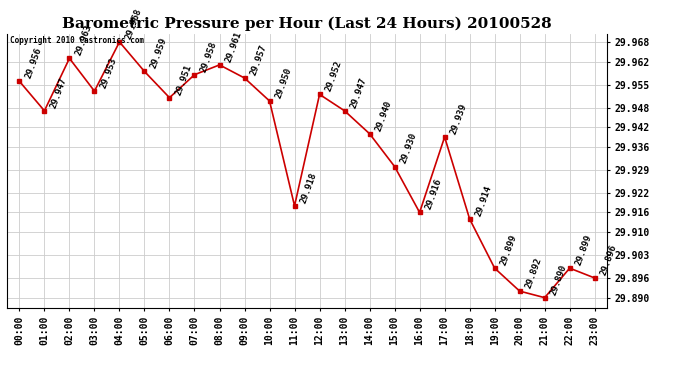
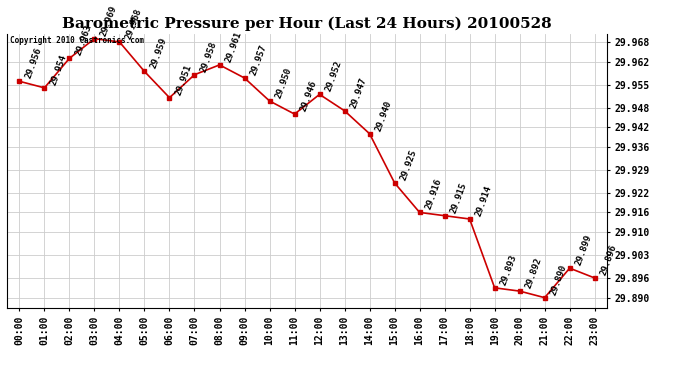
01:00: 29.947 -> 29.954
03:00: 29.953 -> 29.969
11:00: 29.918 -> 29.946
15:00: 29.930 -> 29.925
17:00: 29.939 -> 29.915
19:00: 29.899 -> 29.893
